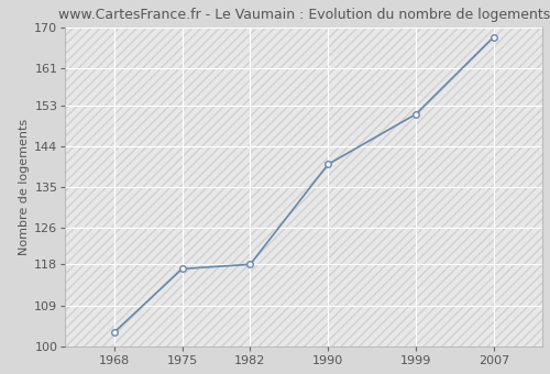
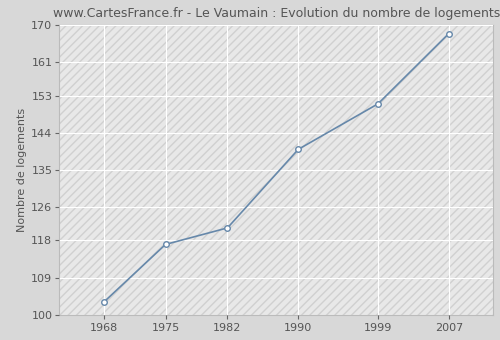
1982: 118 -> 121
